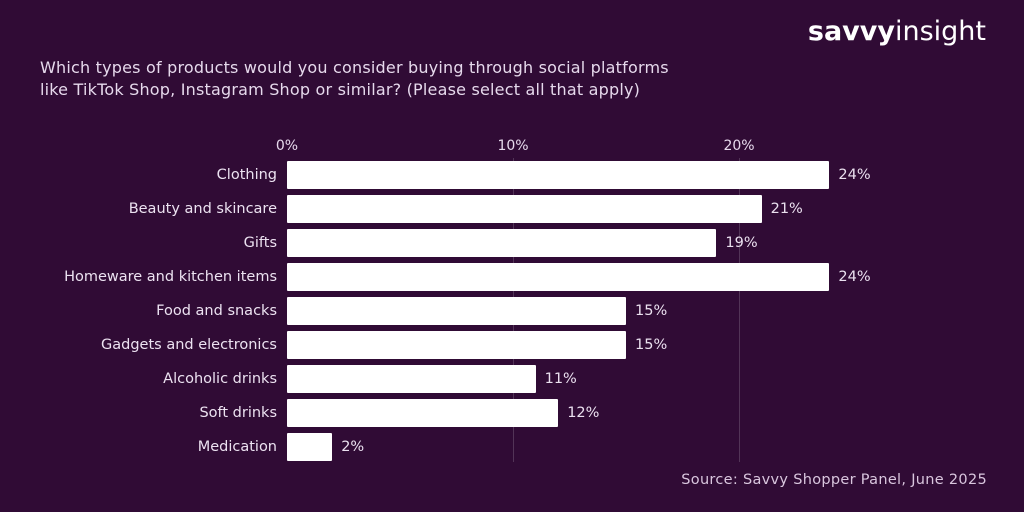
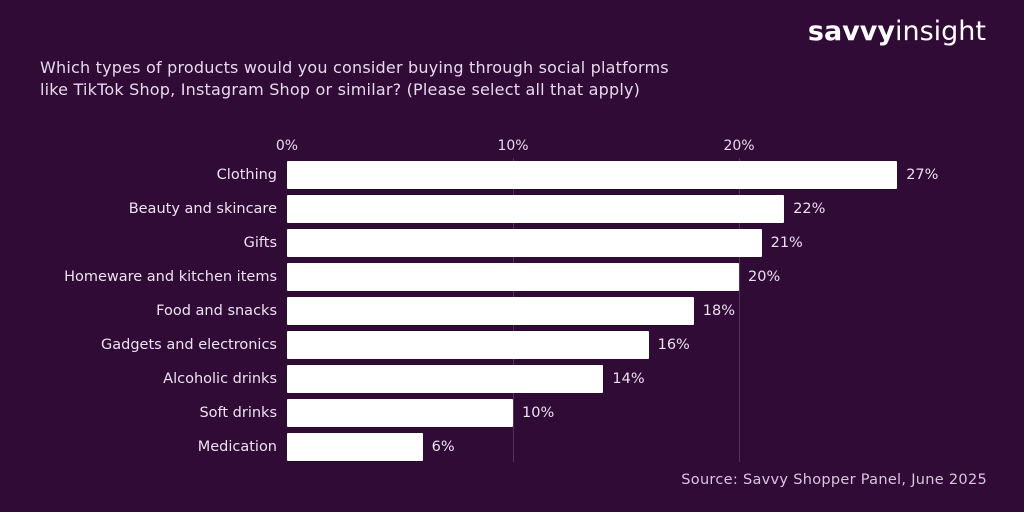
Clothing: 24% -> 27%
Beauty and skincare: 21% -> 22%
Gifts: 19% -> 21%
Homeware and kitchen items: 24% -> 20%
Food and snacks: 15% -> 18%
Gadgets and electronics: 15% -> 16%
Alcoholic drinks: 11% -> 14%
Soft drinks: 12% -> 10%
Medication: 2% -> 6%
